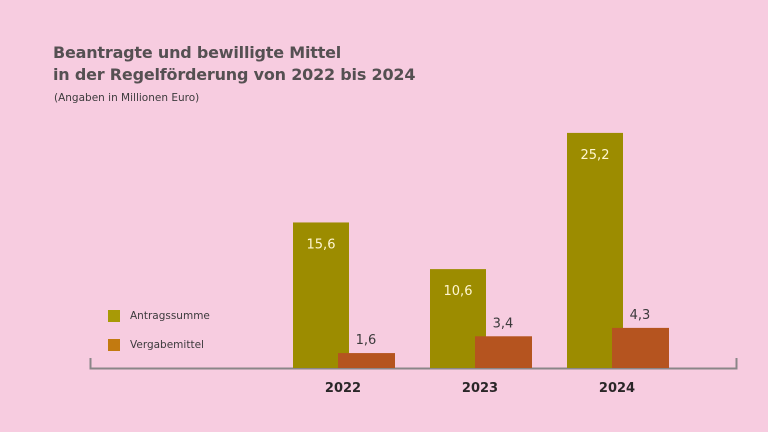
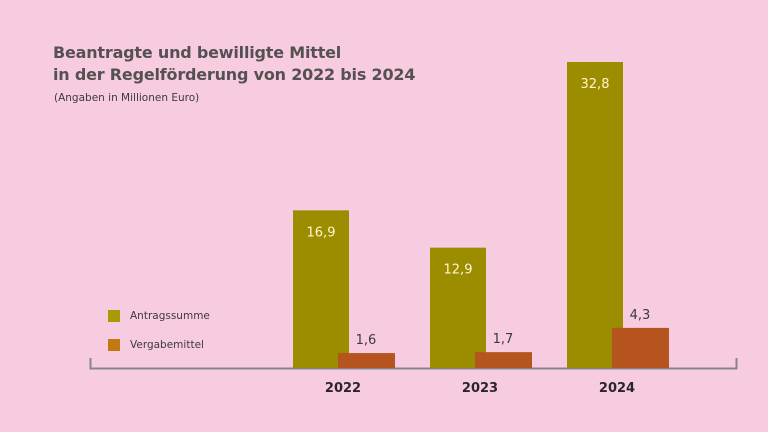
Antragssumme/2022: 15,6 -> 16,9
Antragssumme/2023: 10,6 -> 12,9
Vergabemittel/2023: 3,4 -> 1,7
Antragssumme/2024: 25,2 -> 32,8
